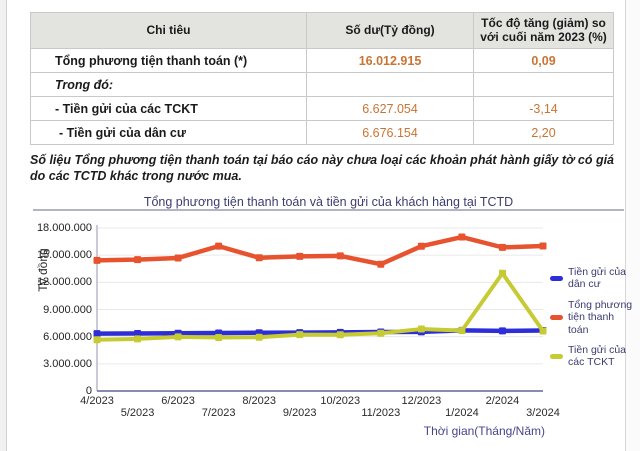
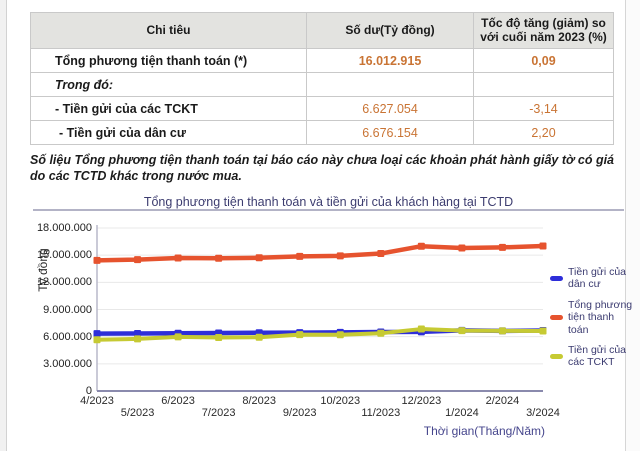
Tổng phương tiện thanh toán/7/2023: 16000000 -> 15000000
Tổng phương tiện thanh toán/11/2023: 14000000 -> 15000000
Tổng phương tiện thanh toán/1/2024: 17000000 -> 16000000
Tiền gửi của các TCKT/2/2024: 13000000 -> 7000000
